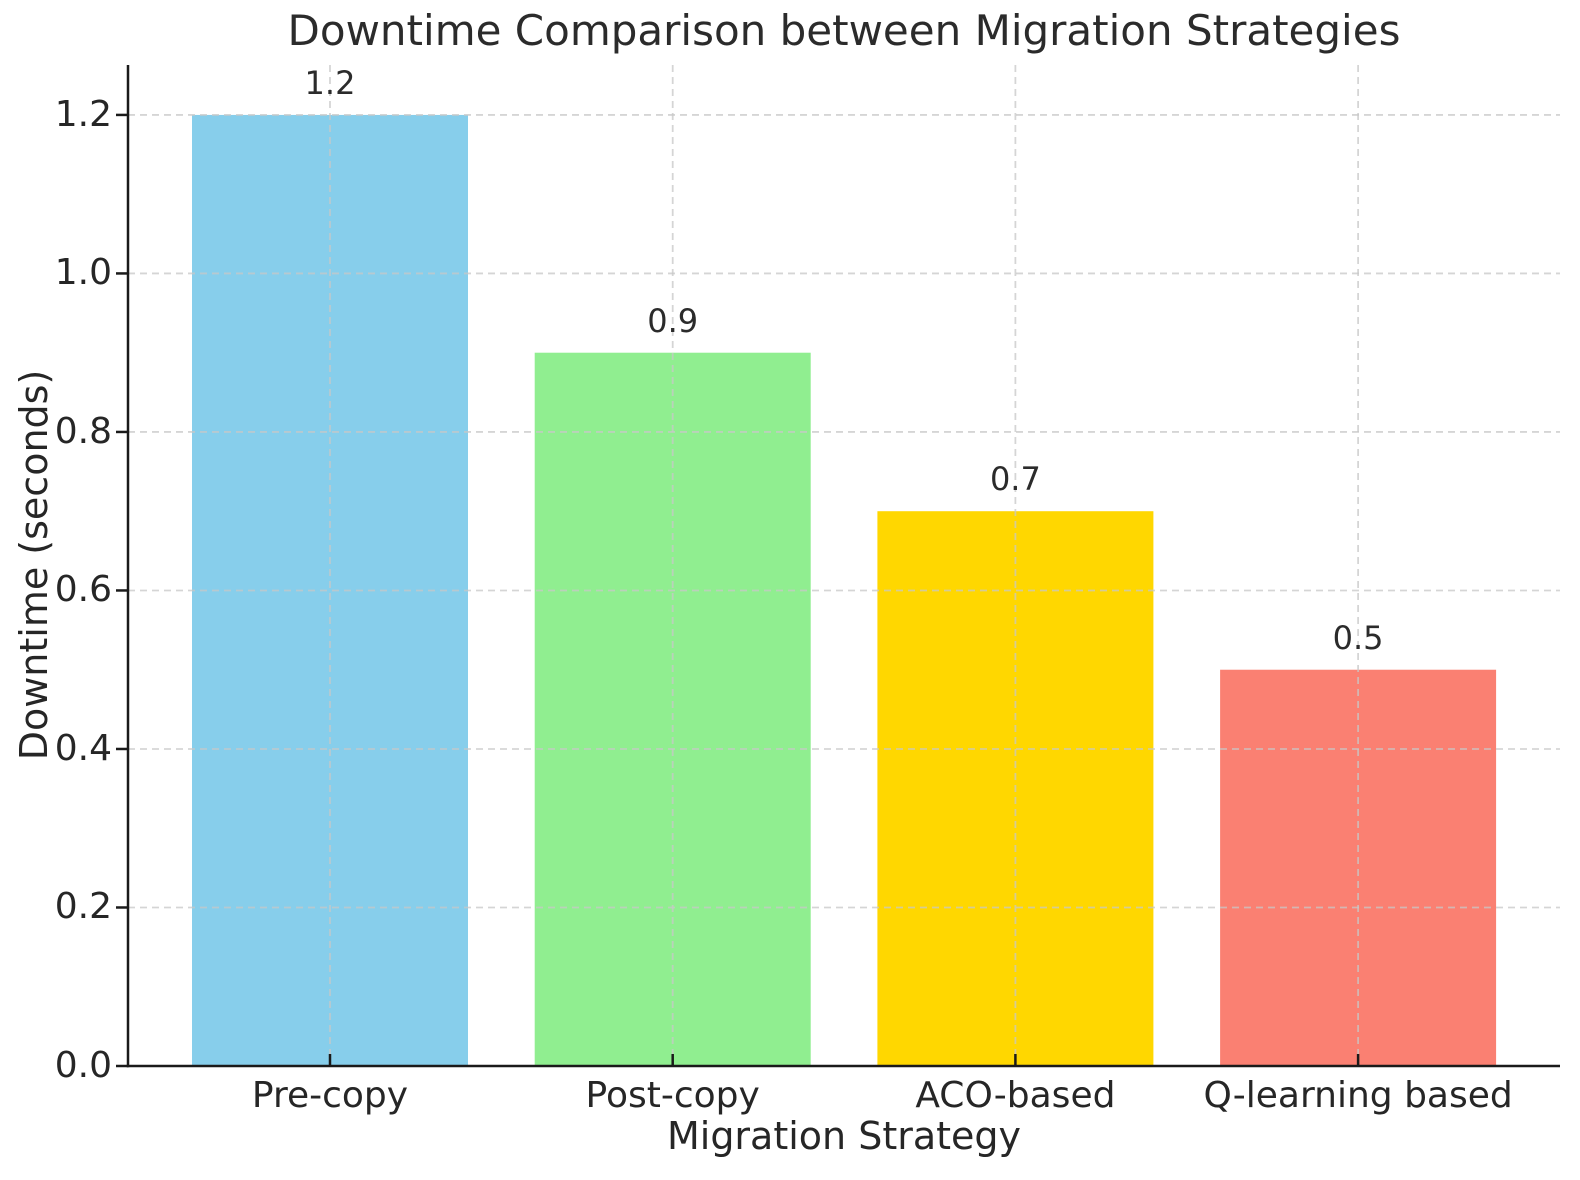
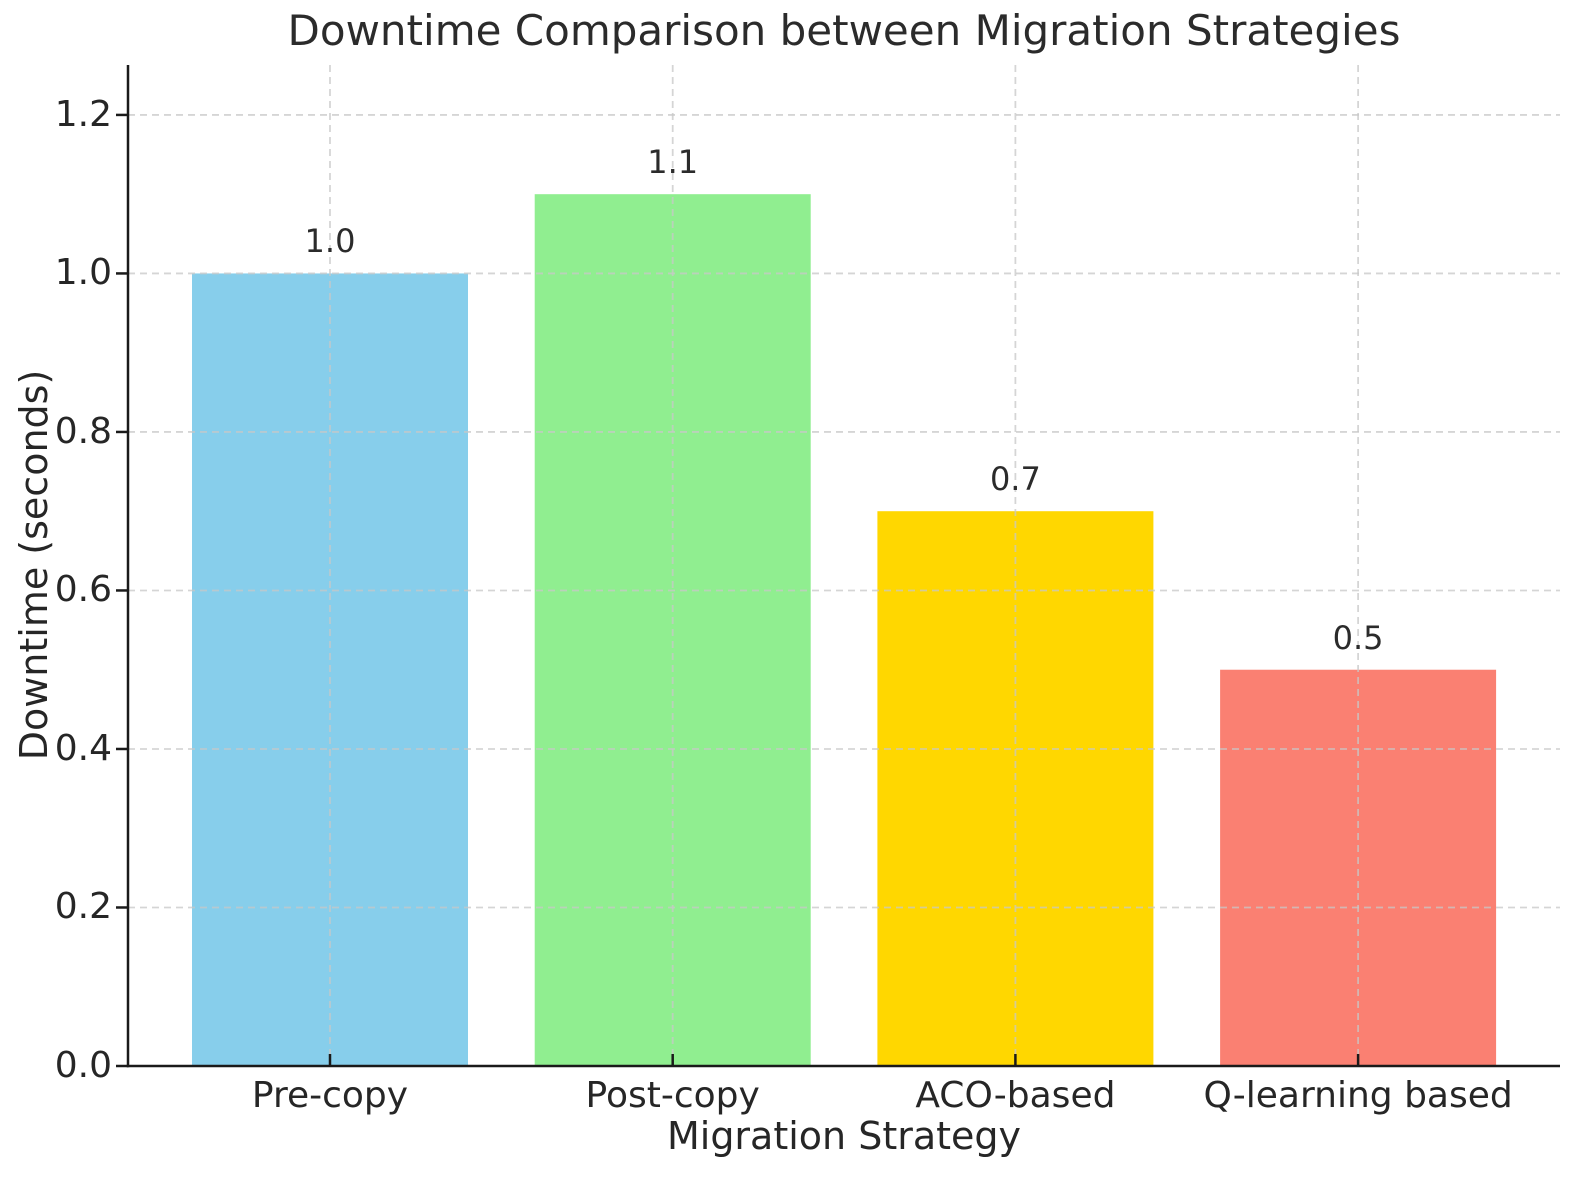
Pre-copy: 1.2 -> 1.0
Post-copy: 0.9 -> 1.1
